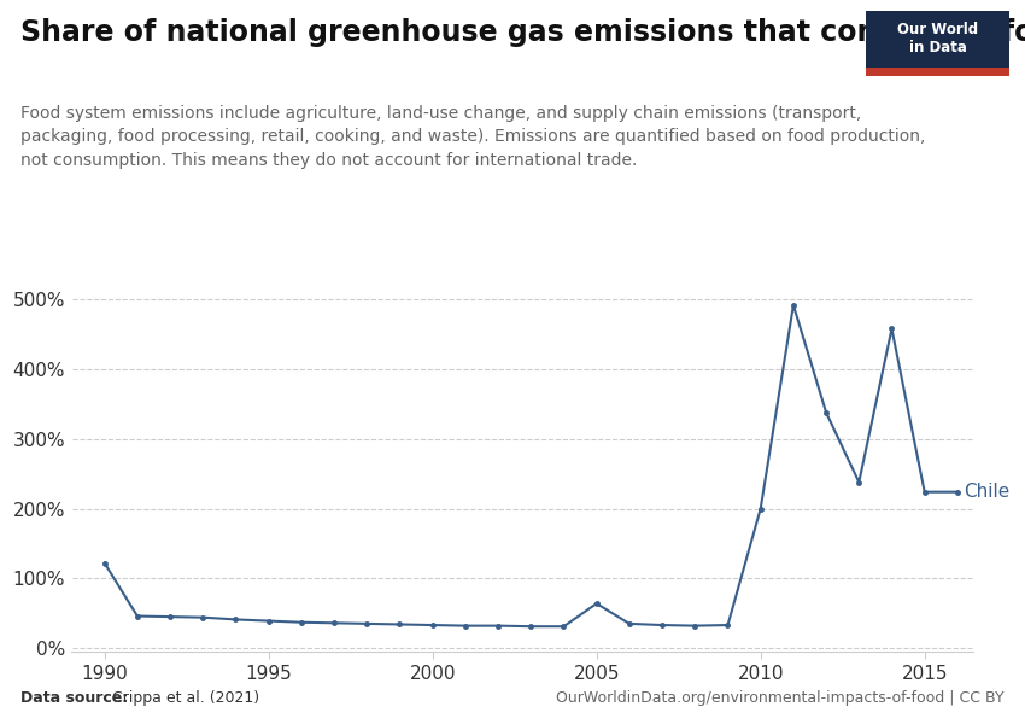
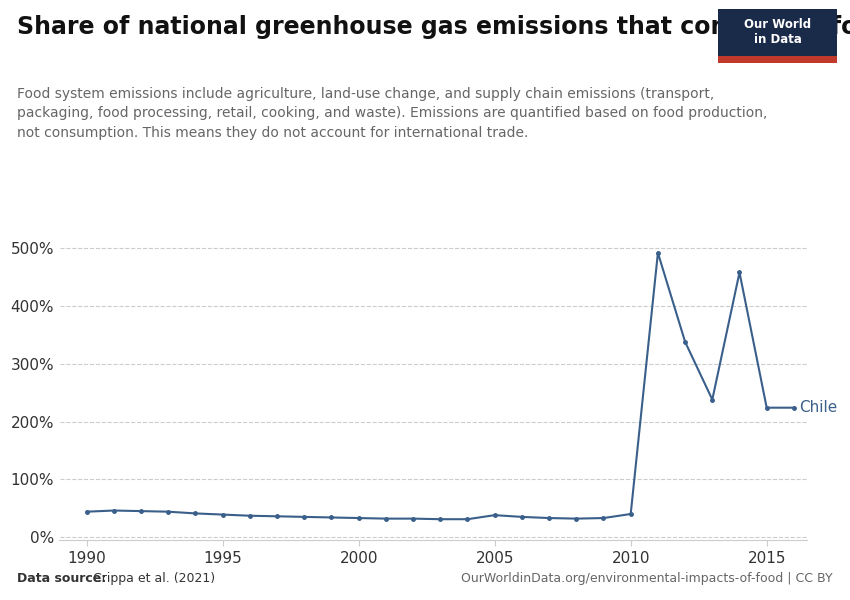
1990: 122% -> 44%
2005: 64% -> 38%
2010: 200% -> 40%
